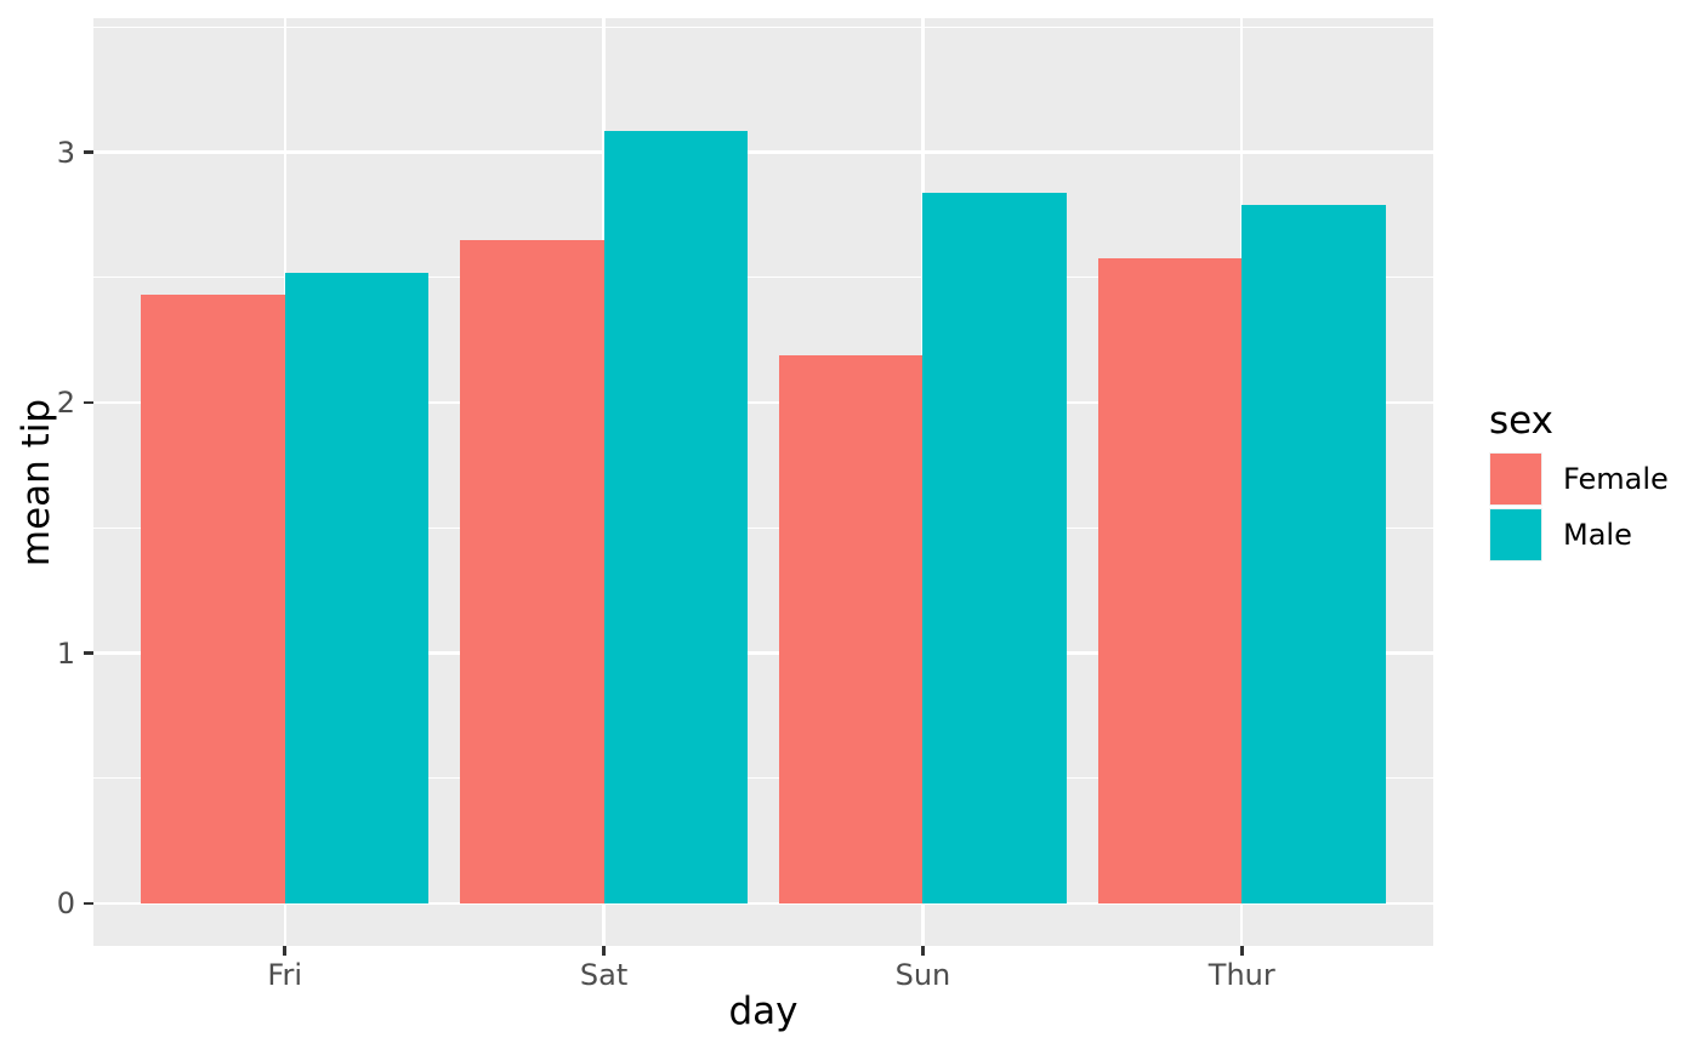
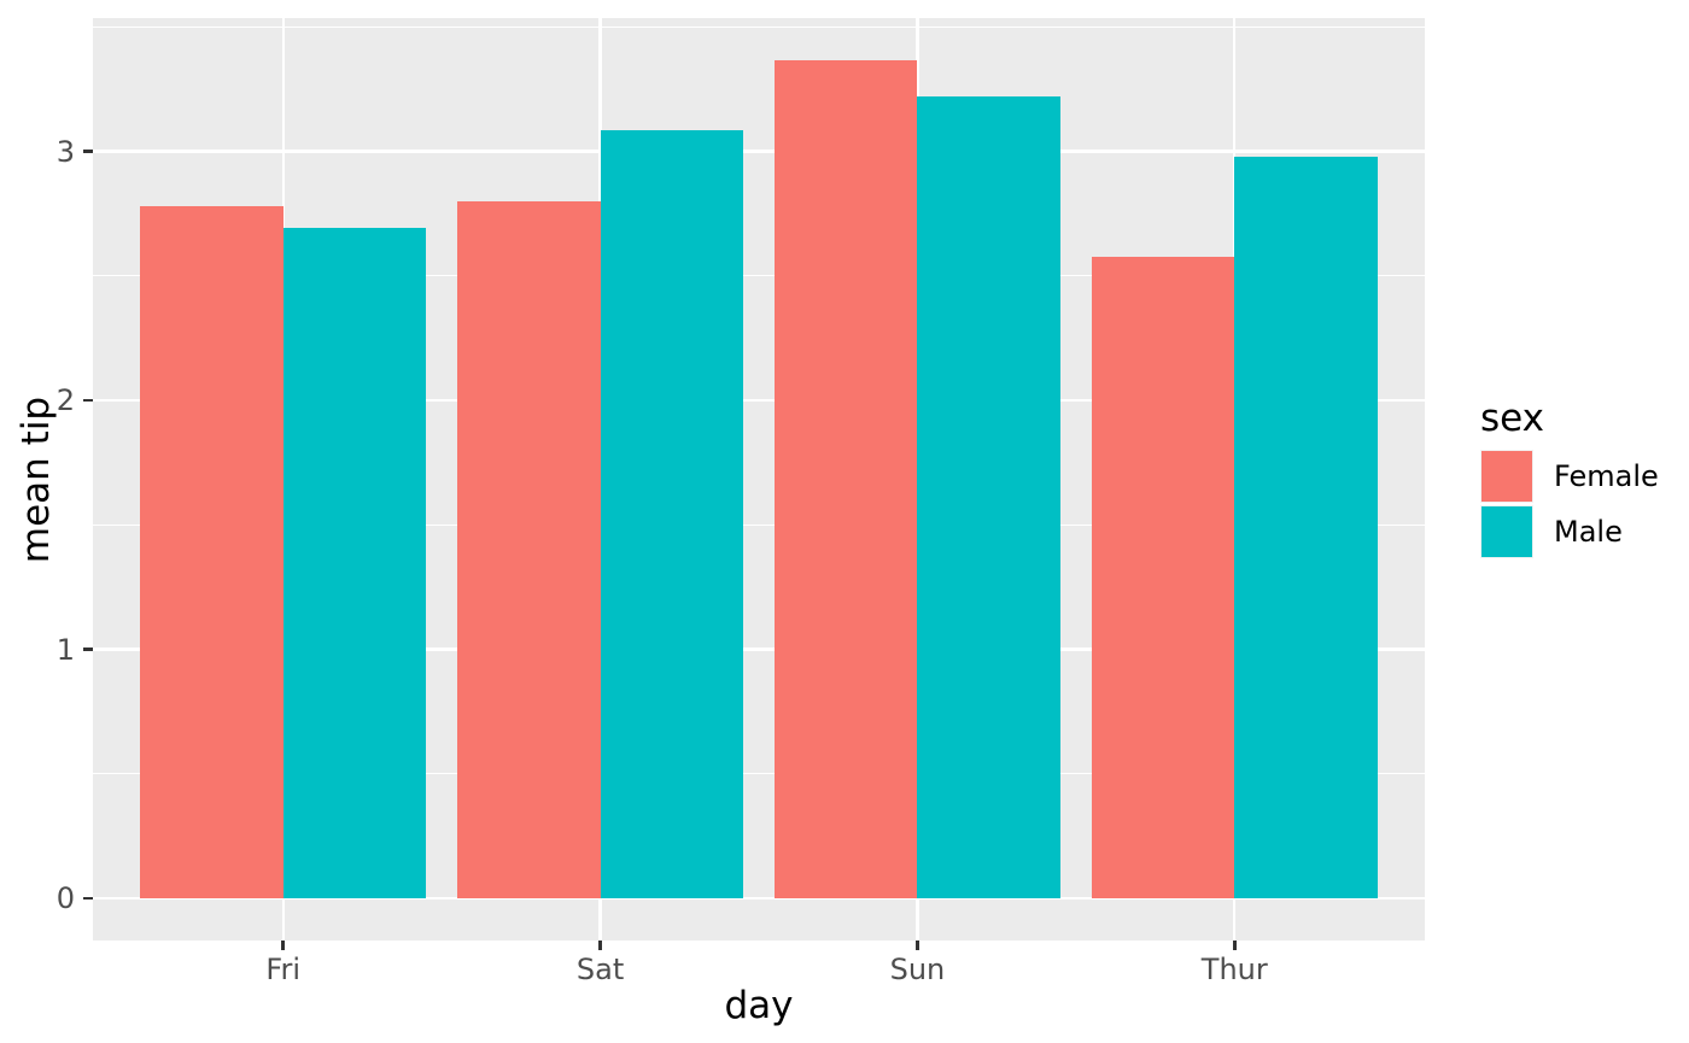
Female/Fri: 2.43 -> 2.78
Male/Fri: 2.52 -> 2.69
Female/Sat: 2.65 -> 2.80
Female/Sun: 2.19 -> 3.37
Male/Sun: 2.84 -> 3.22
Male/Thur: 2.79 -> 2.98
